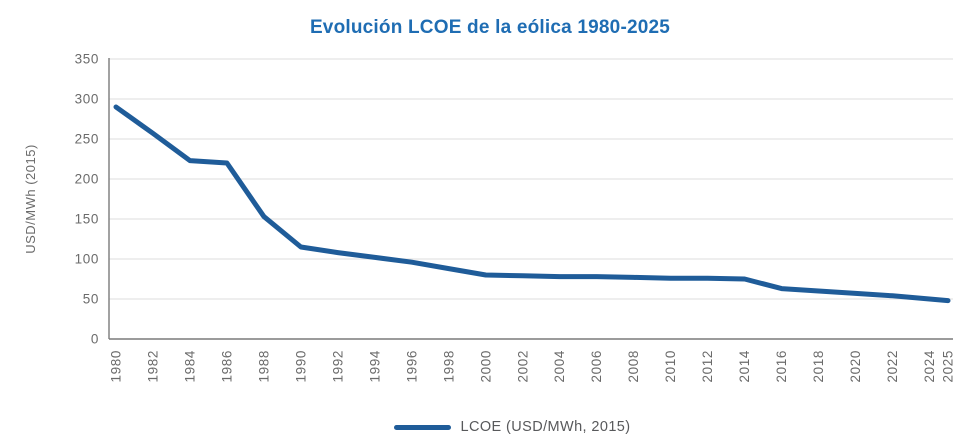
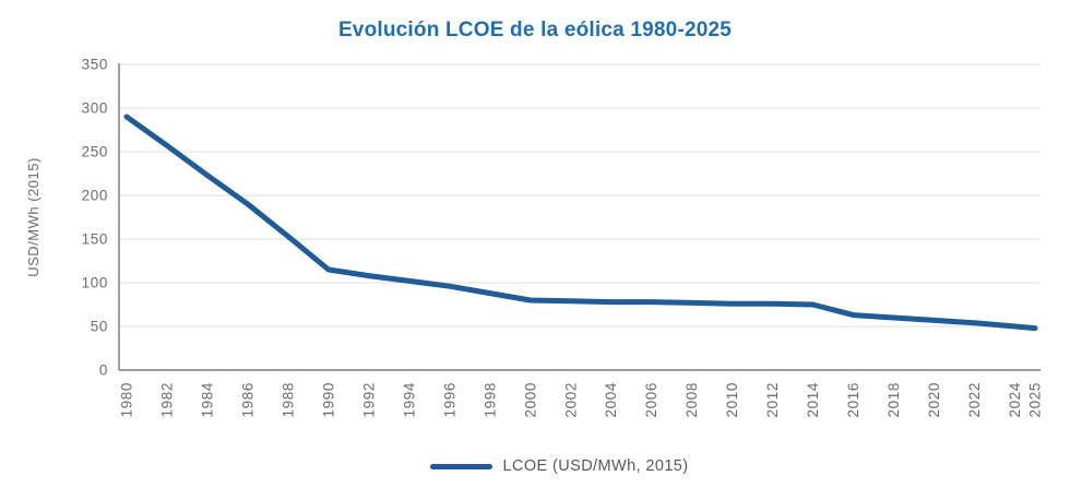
1986: 220 -> 190
